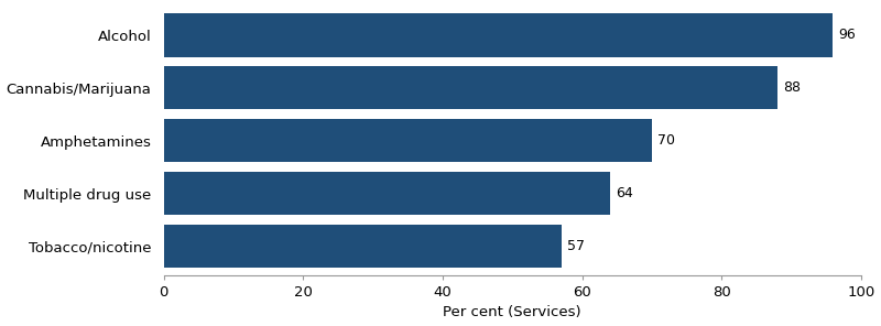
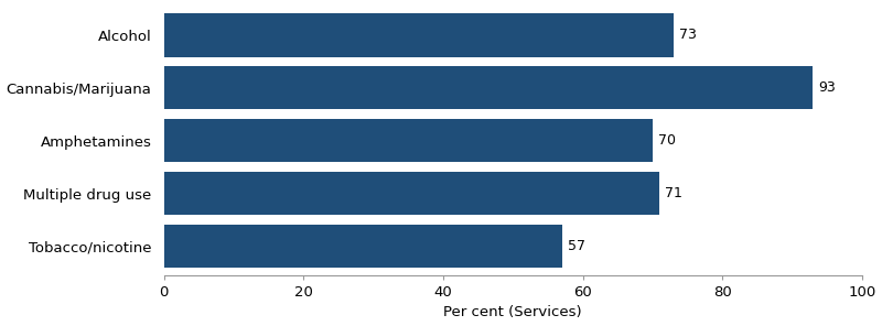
Alcohol: 96 -> 73
Cannabis/Marijuana: 88 -> 93
Multiple drug use: 64 -> 71
